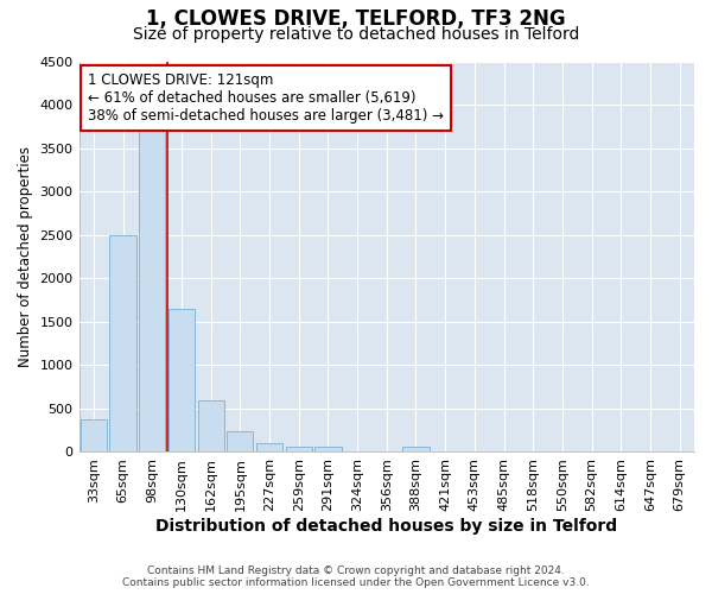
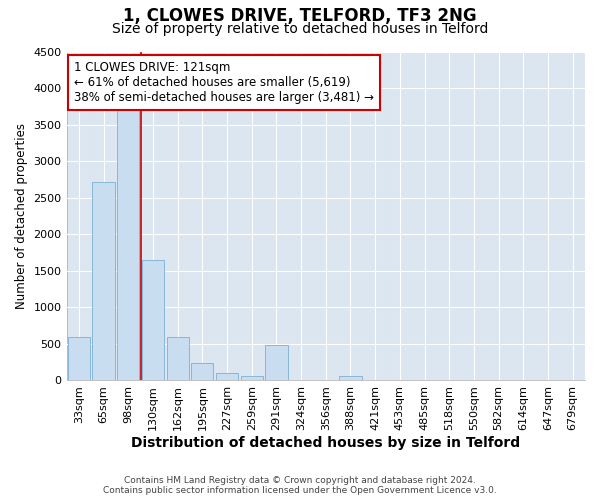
33sqm: 380 -> 600
65sqm: 2500 -> 2720
291sqm: 60 -> 480
